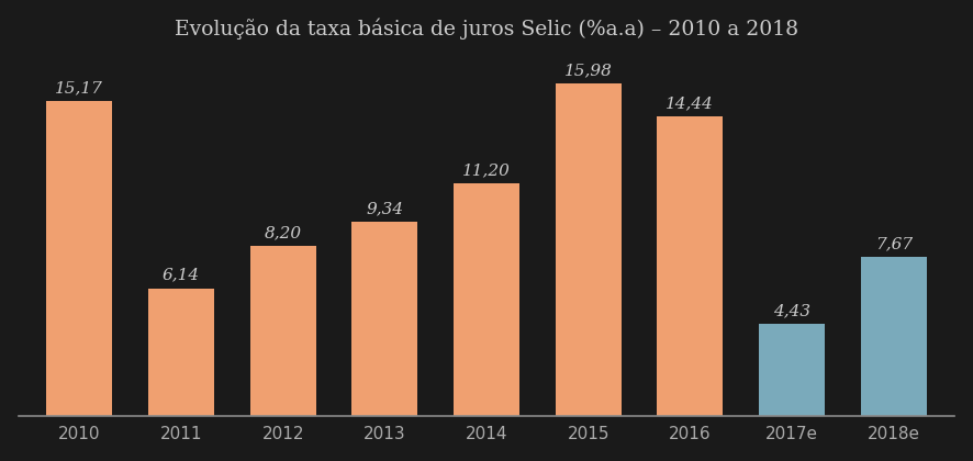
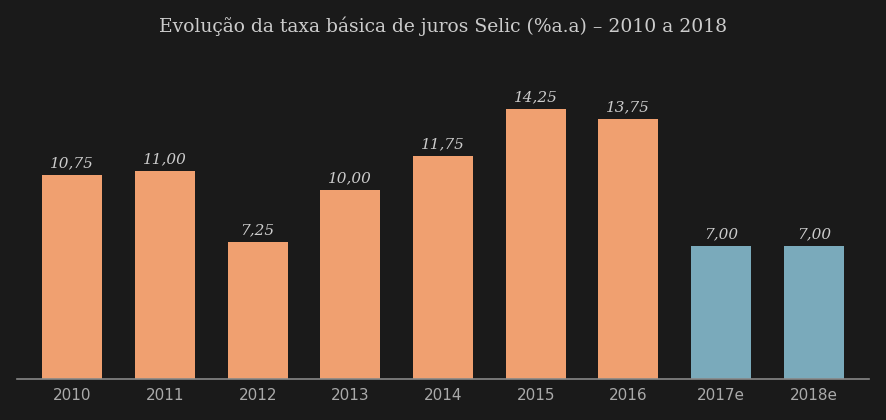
2010: 15,17 -> 10,75
2011: 6,14 -> 11,00
2012: 8,20 -> 7,25
2013: 9,34 -> 10,00
2014: 11,20 -> 11,75
2015: 15,98 -> 14,25
2016: 14,44 -> 13,75
2017e: 4,43 -> 7,00
2018e: 7,67 -> 7,00
